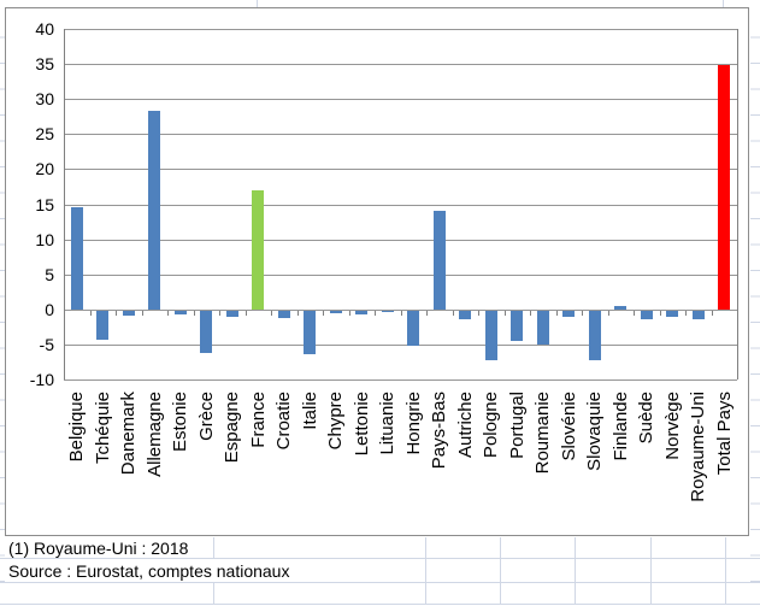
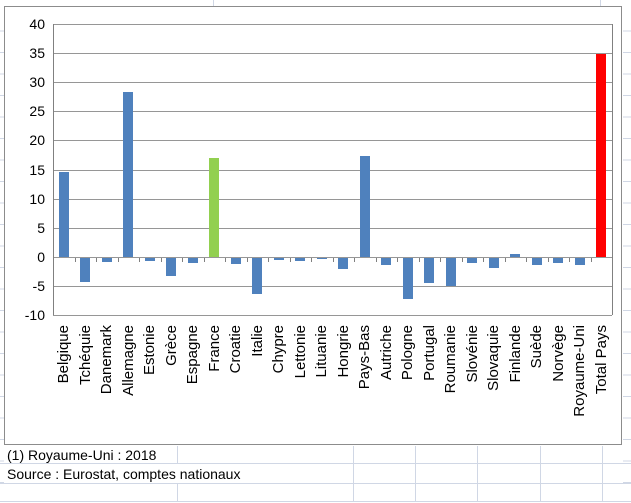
Grèce: -6 -> -3
Hongrie: -5 -> -2
Pays-Bas: 14 -> 17
Slovaquie: -7 -> -2
